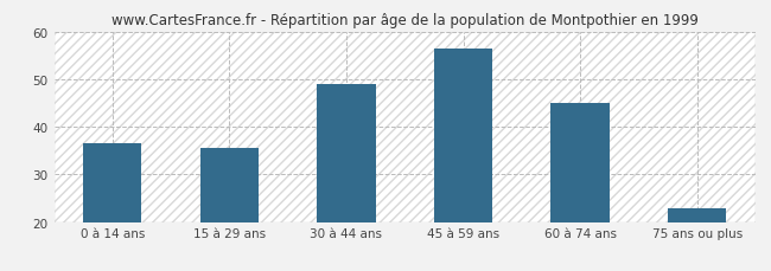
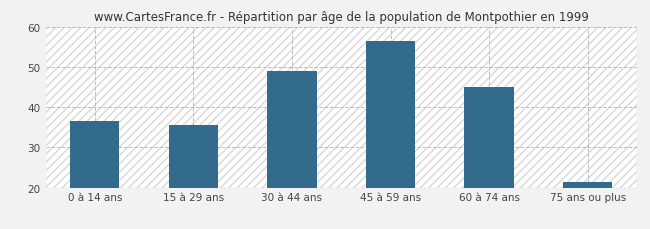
75 ans ou plus: 23.0 -> 21.5
